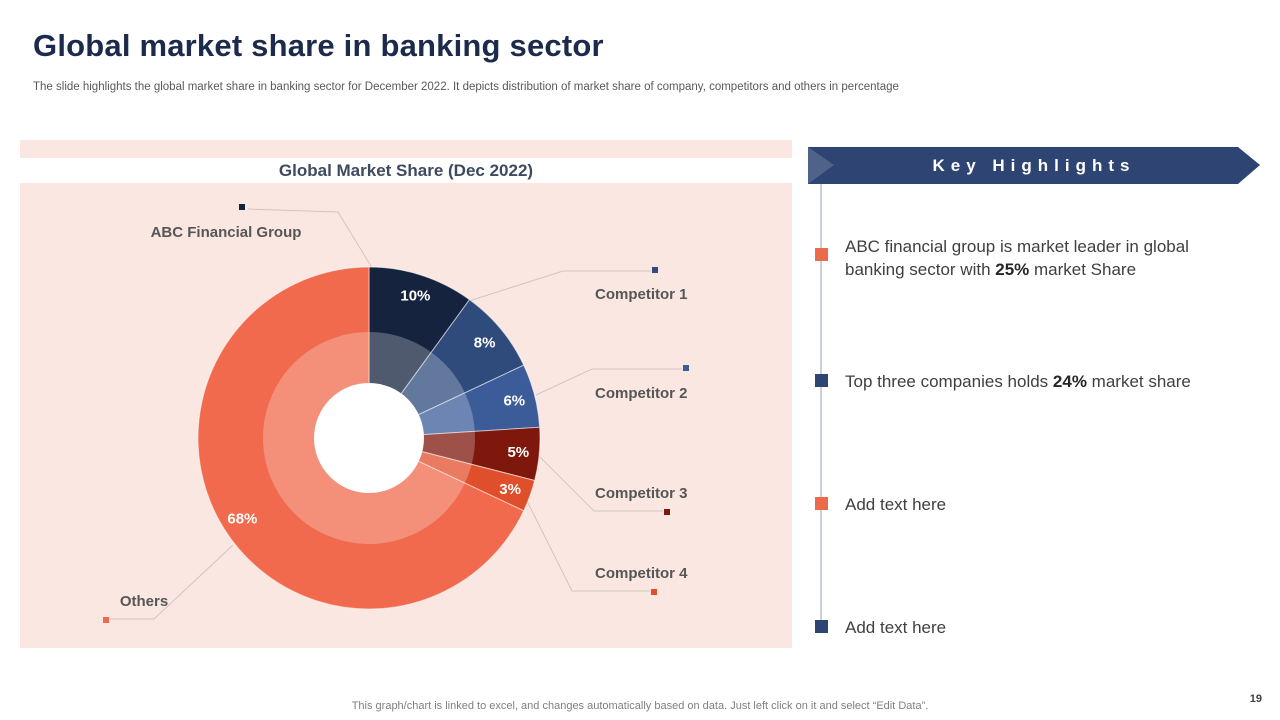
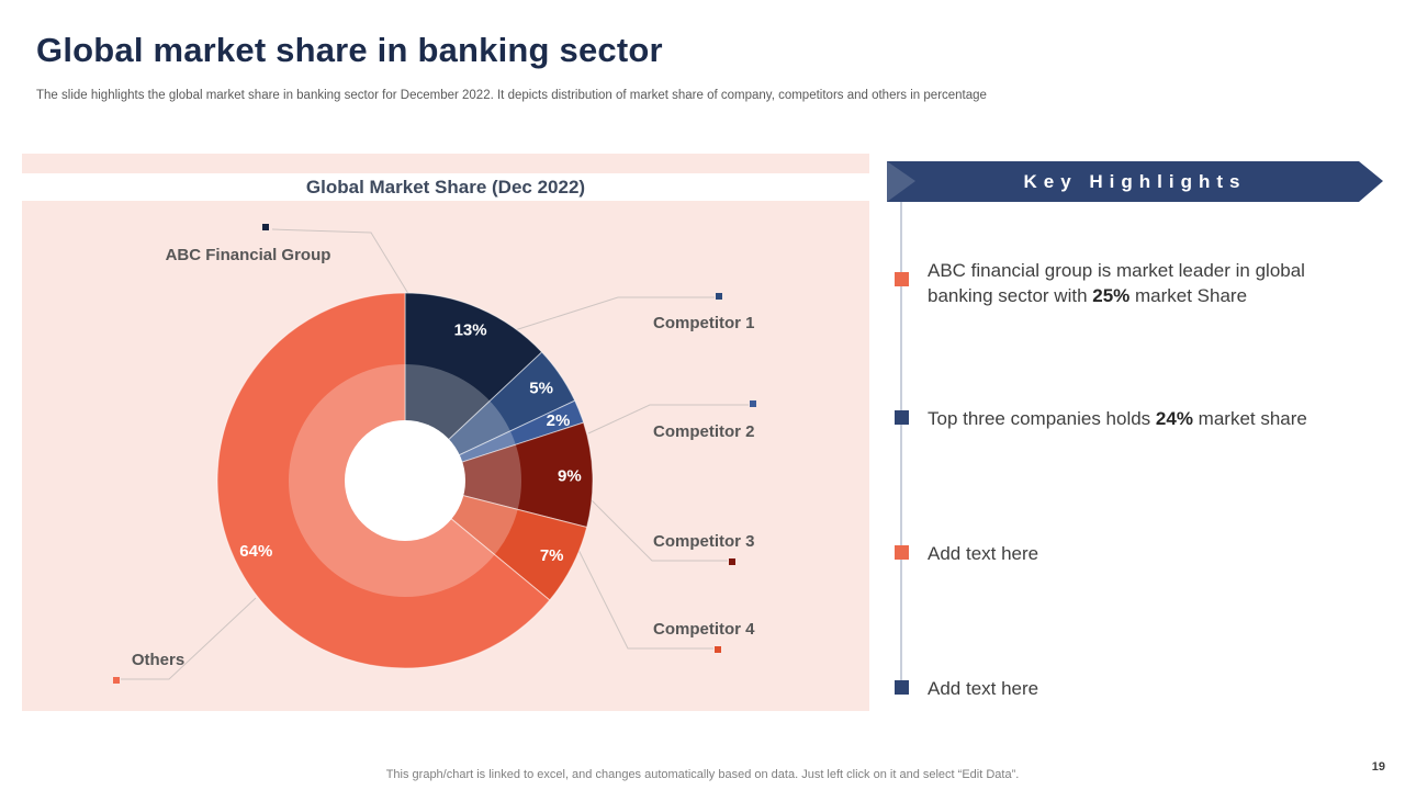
ABC Financial Group: 10% -> 13%
Competitor 1: 8% -> 5%
Competitor 2: 6% -> 2%
Competitor 3: 5% -> 9%
Competitor 4: 3% -> 7%
Others: 68% -> 64%
